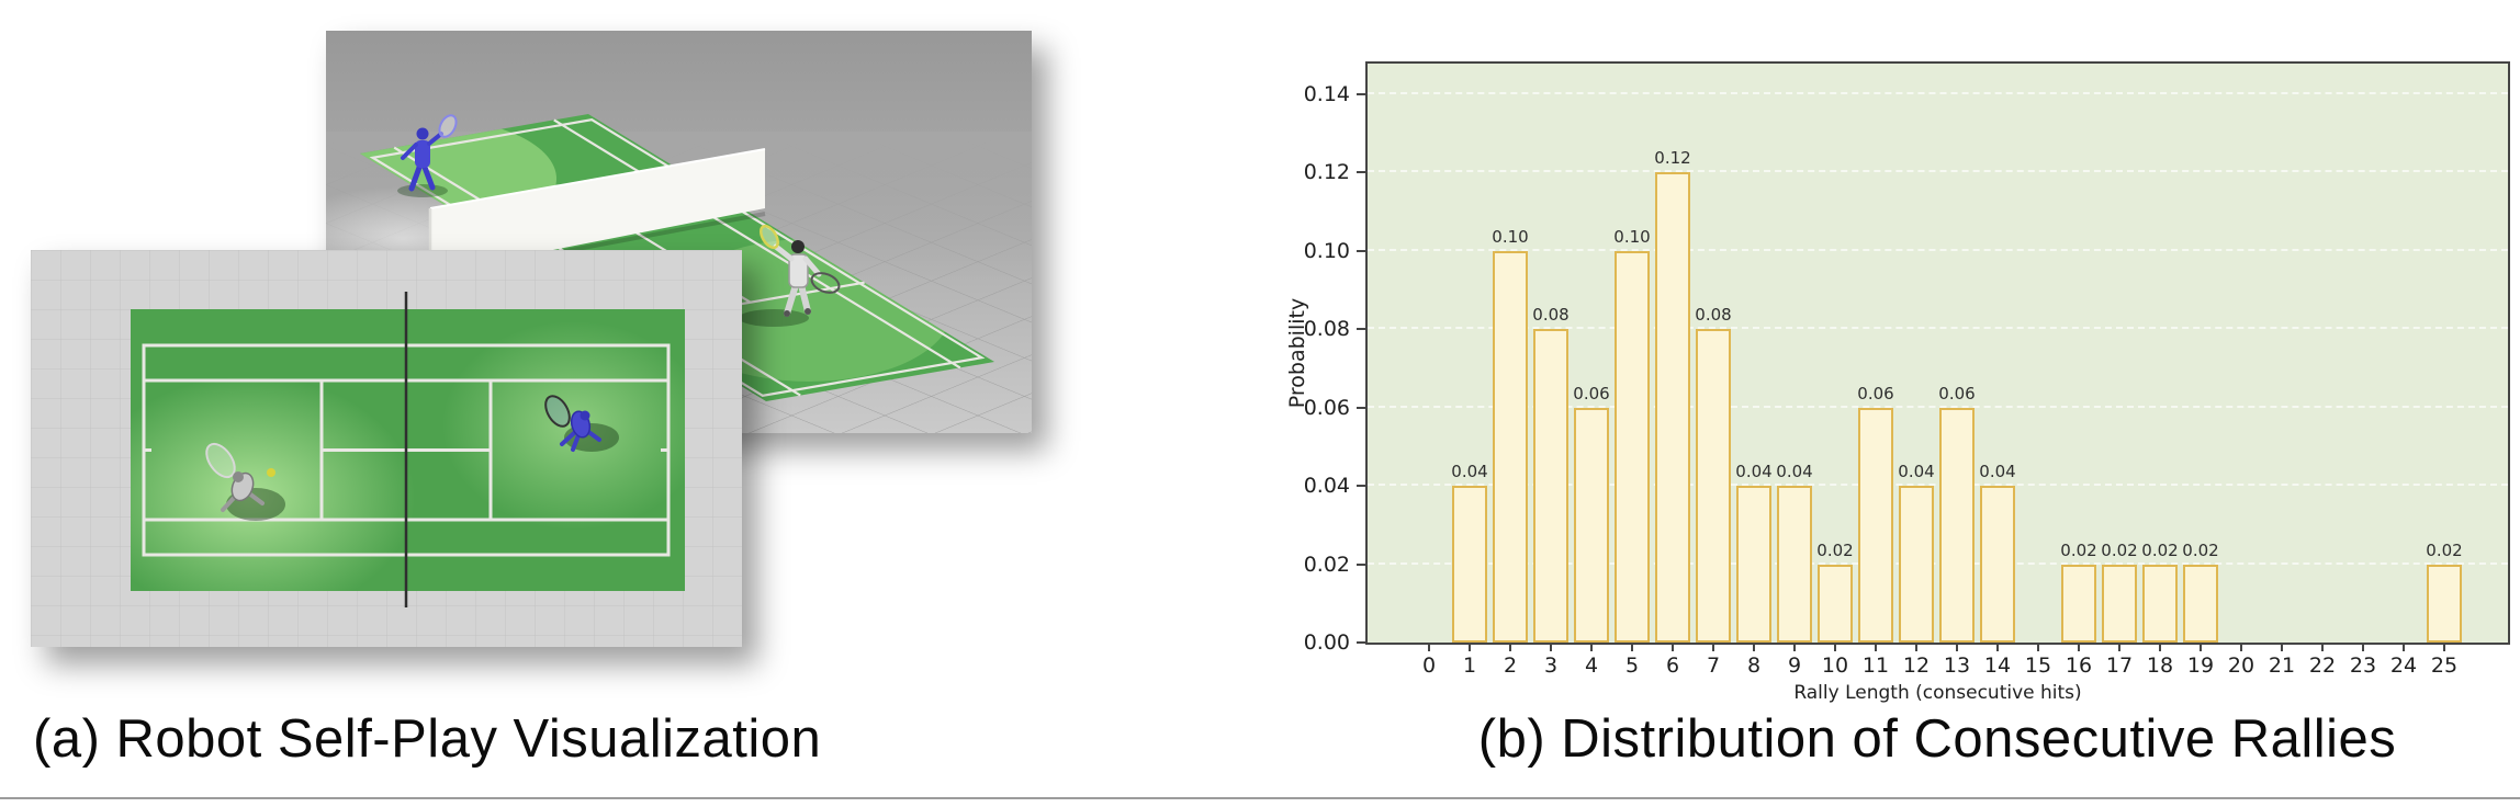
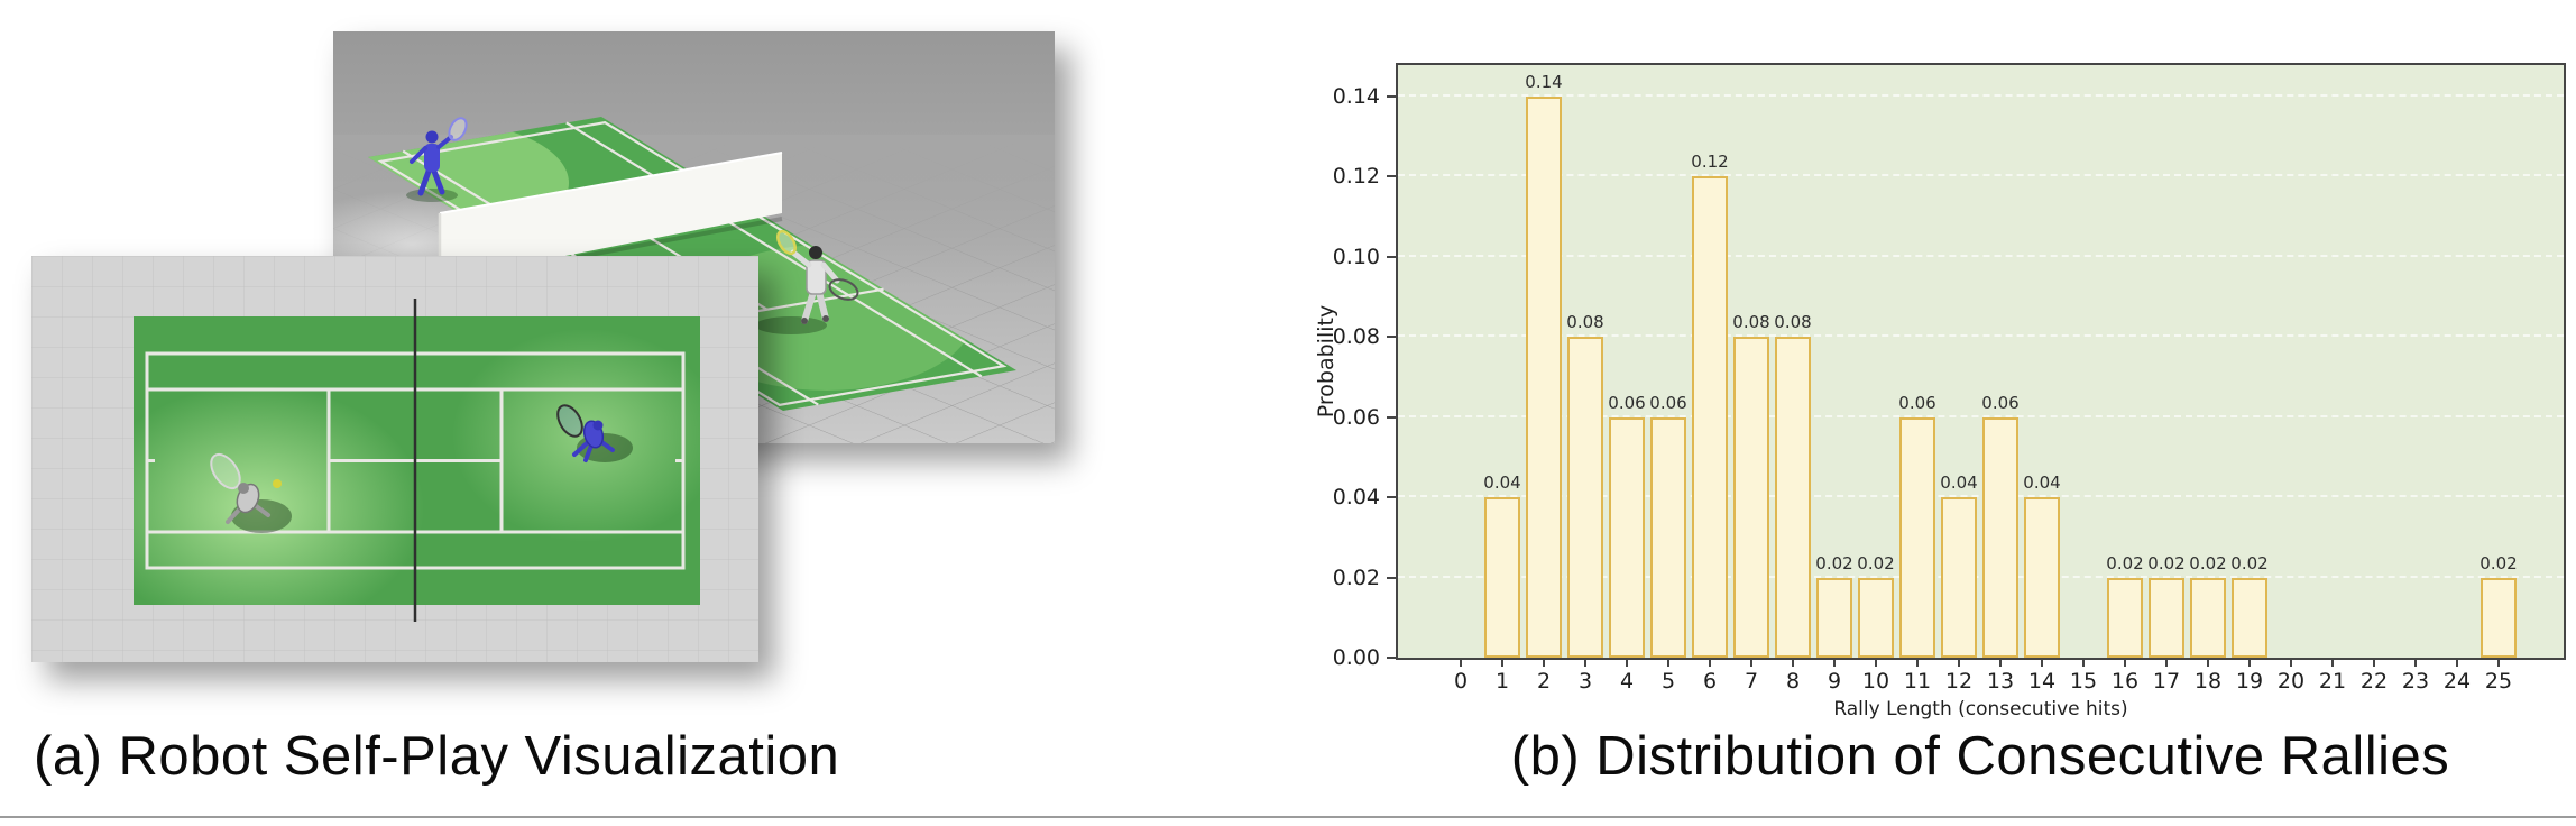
2: 0.10 -> 0.14
5: 0.10 -> 0.06
8: 0.04 -> 0.08
9: 0.04 -> 0.02
